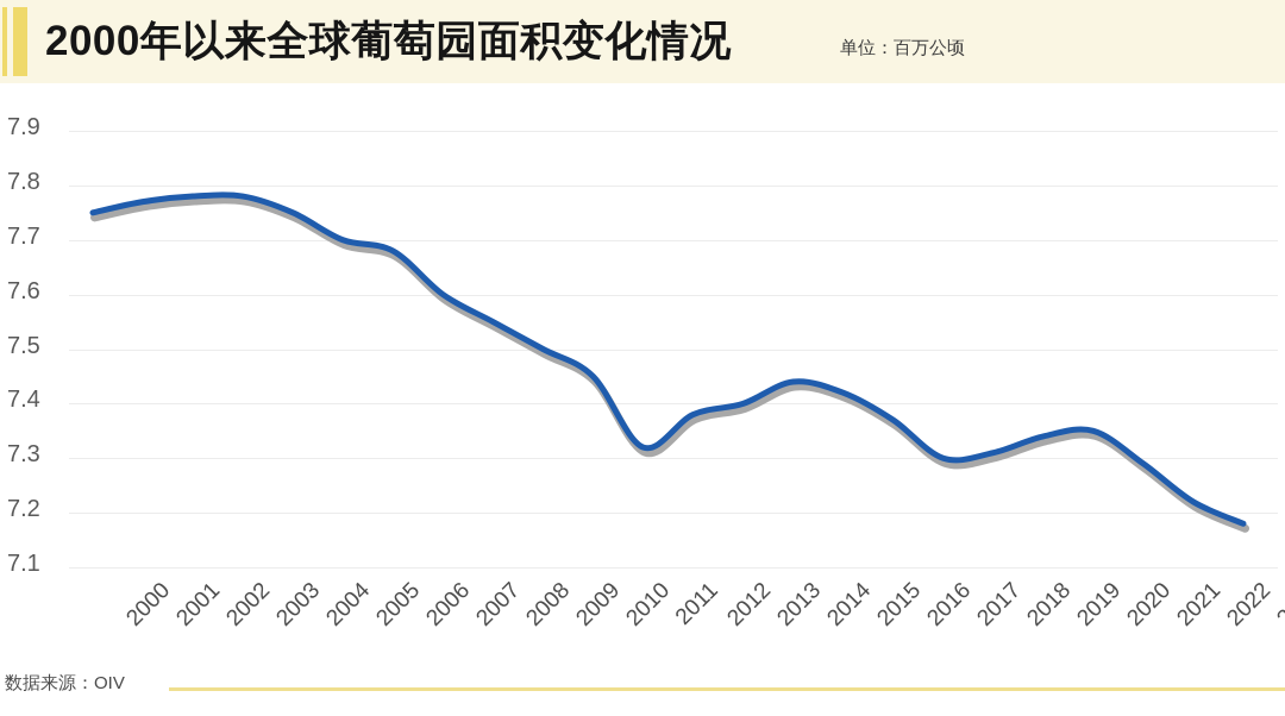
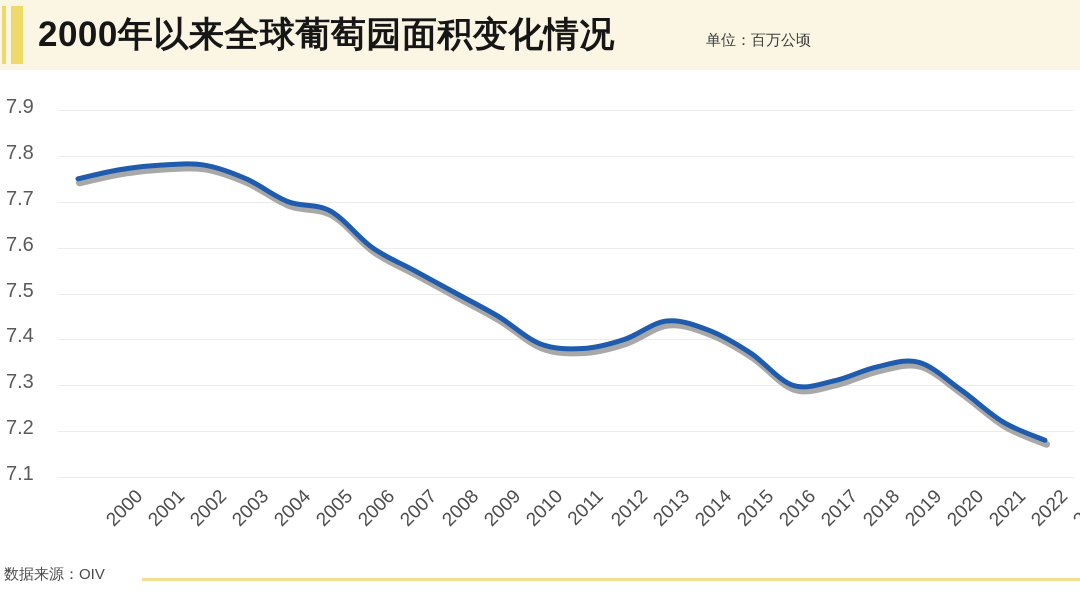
2011: 7.32 -> 7.39
